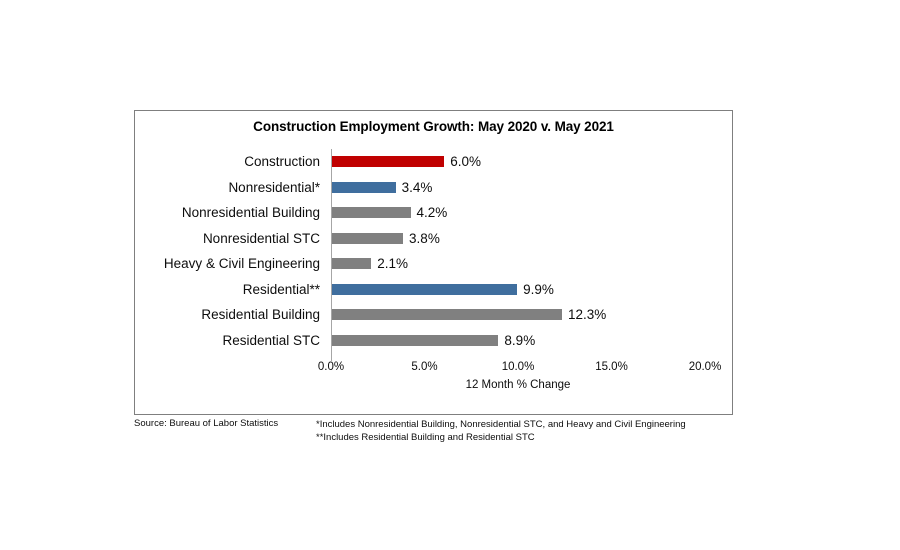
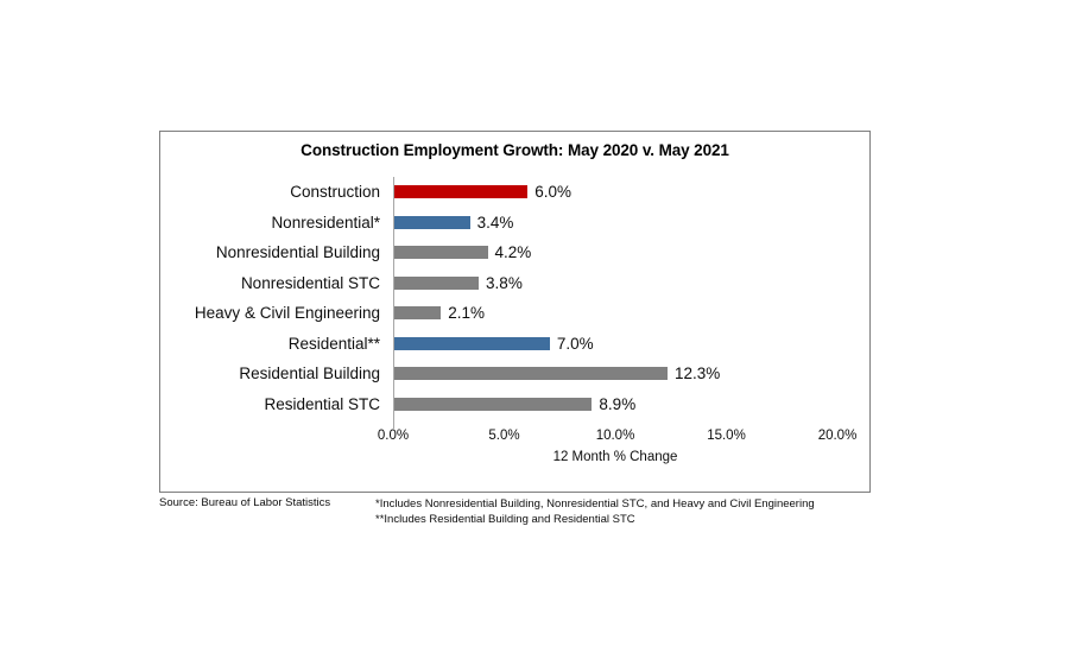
Residential**: 9.9% -> 7.0%
